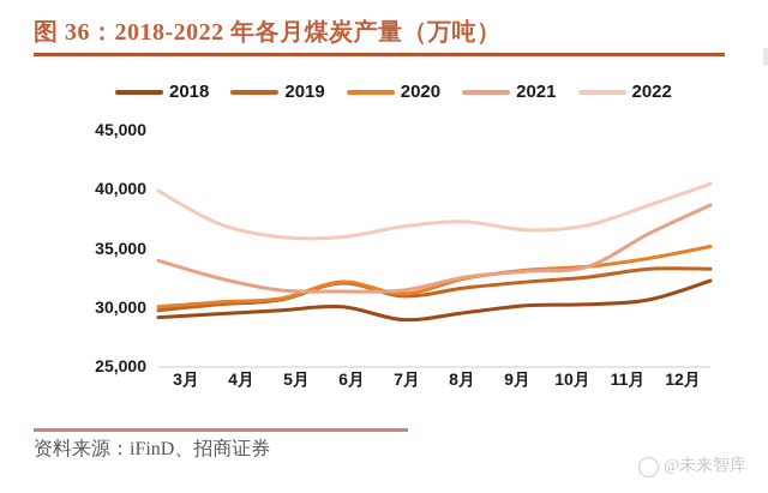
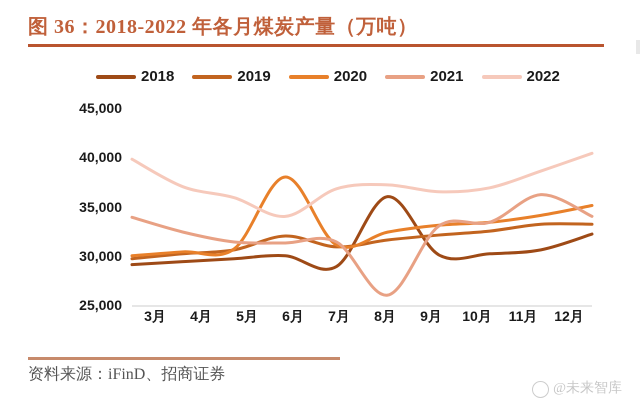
2020/6月: 32000 -> 38000
2022/6月: 36000 -> 34000
2018/8月: 30000 -> 36000
2021/8月: 32000 -> 26000
2021/12月: 39000 -> 34000
